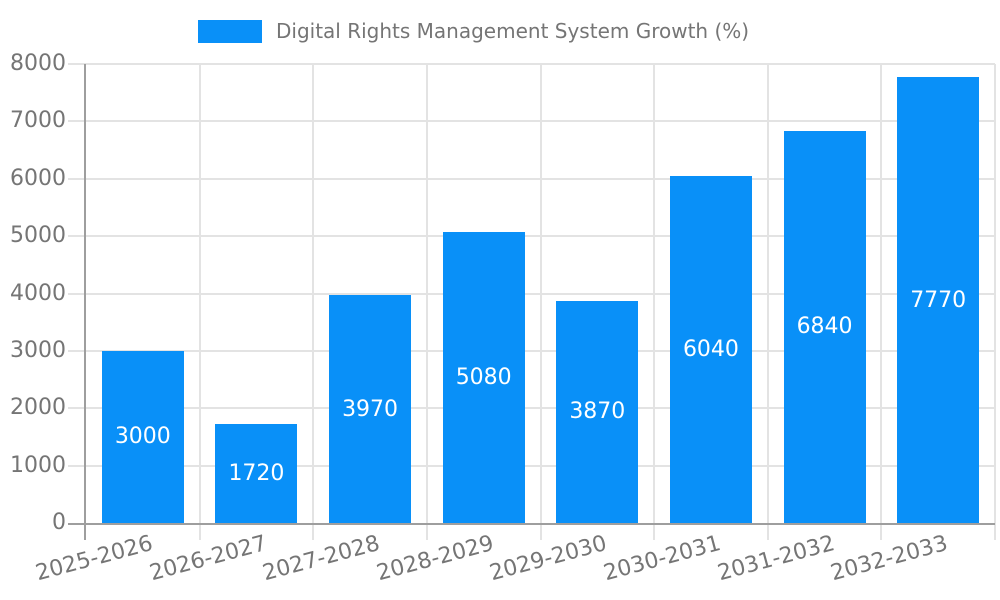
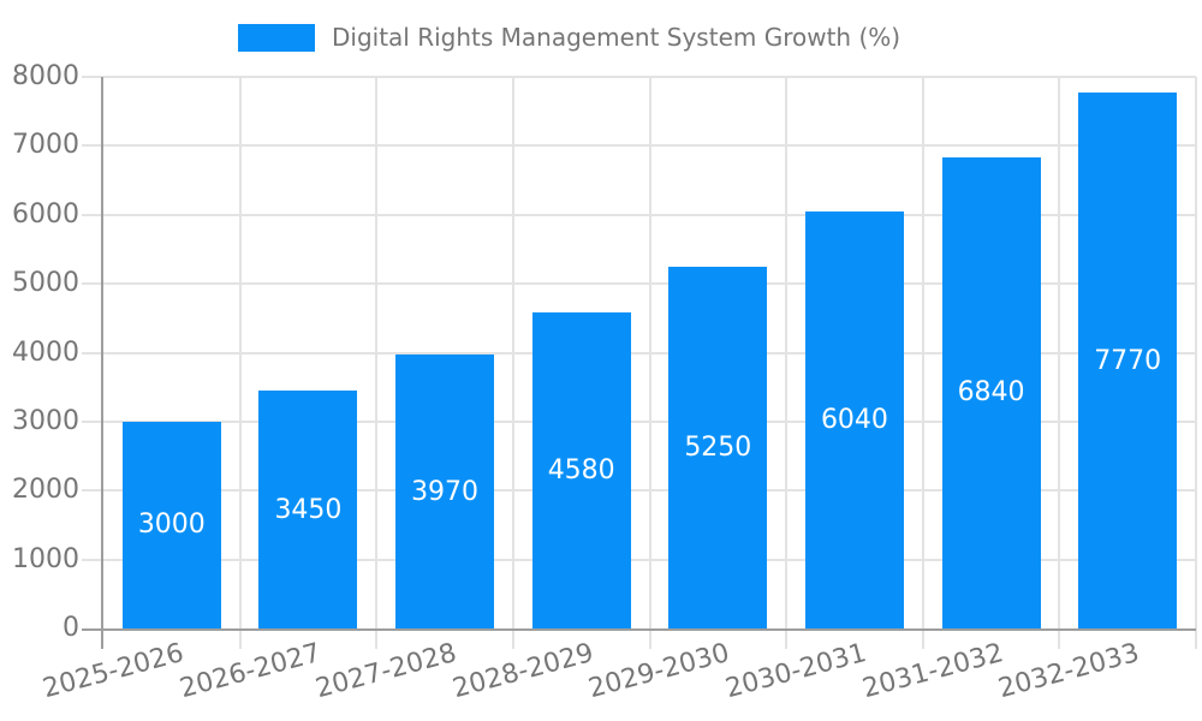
2026-2027: 1720 -> 3450
2028-2029: 5080 -> 4580
2029-2030: 3870 -> 5250
